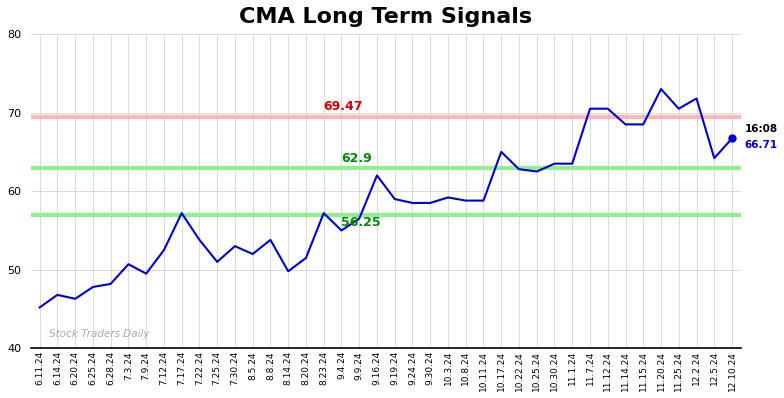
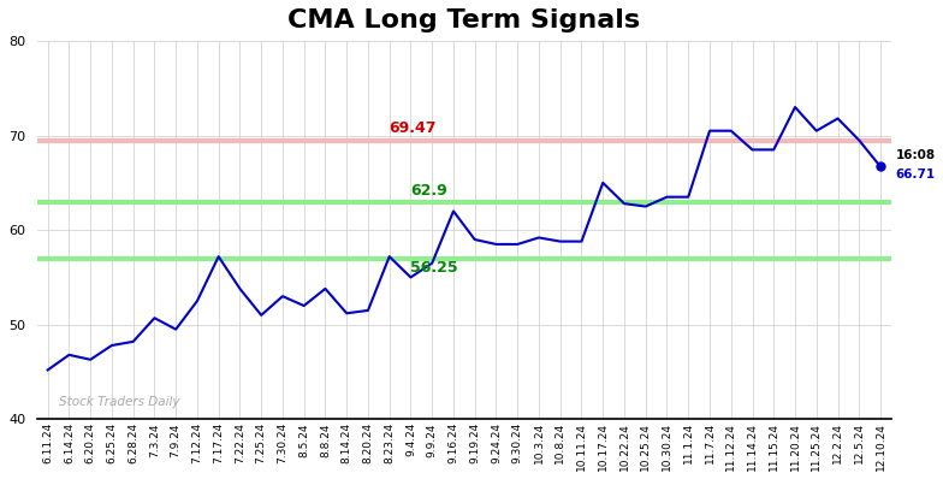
8.14.24: 49.8 -> 51.2
12.5.24: 64.2 -> 69.5
